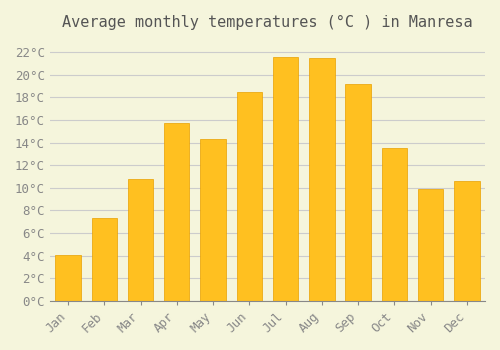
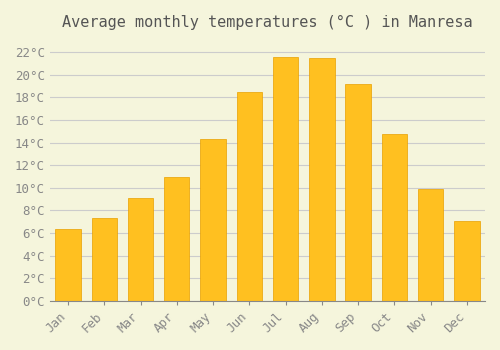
Jan: 4.1°C -> 6.4°C
Mar: 10.8°C -> 9.1°C
Apr: 15.7°C -> 11.0°C
Oct: 13.5°C -> 14.8°C
Dec: 10.6°C -> 7.1°C
